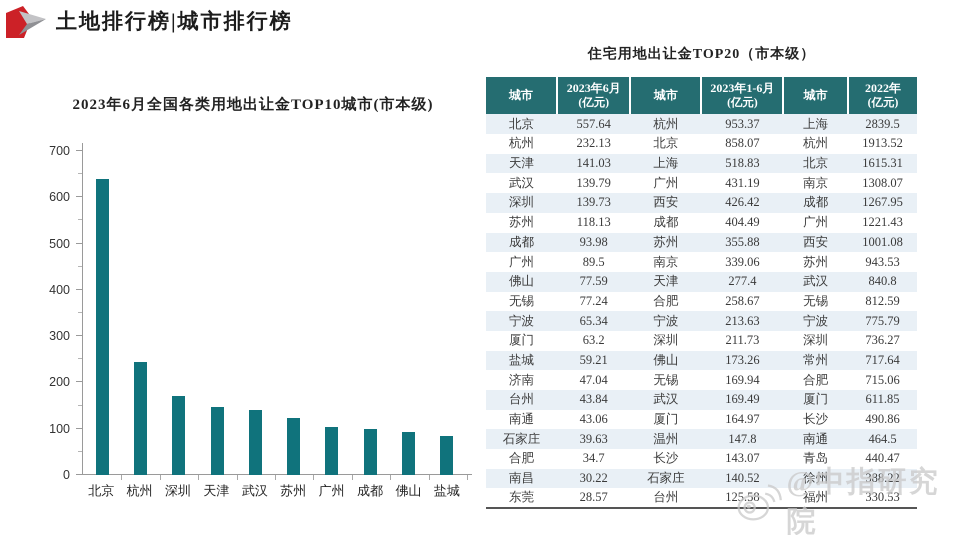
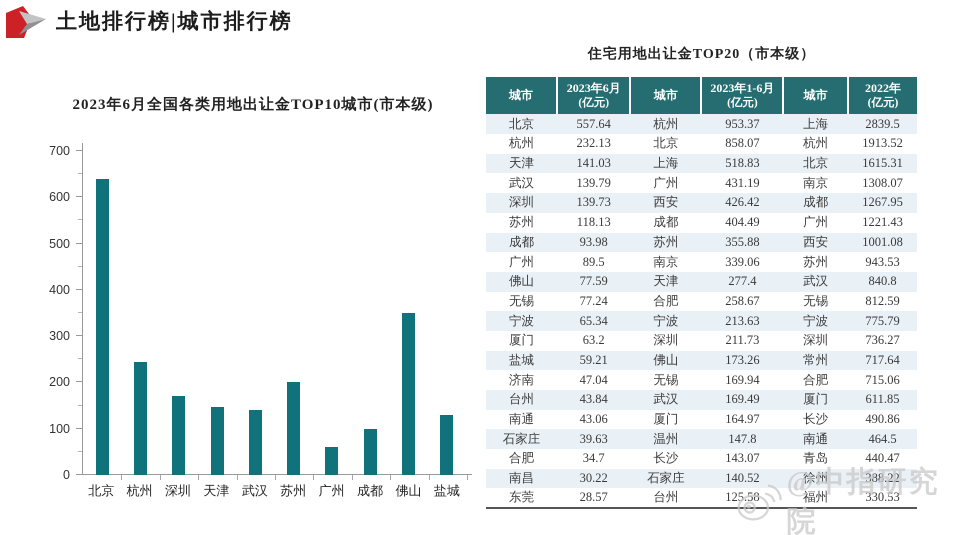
苏州: 120 -> 200
广州: 100 -> 60
佛山: 90 -> 350
盐城: 80 -> 130
